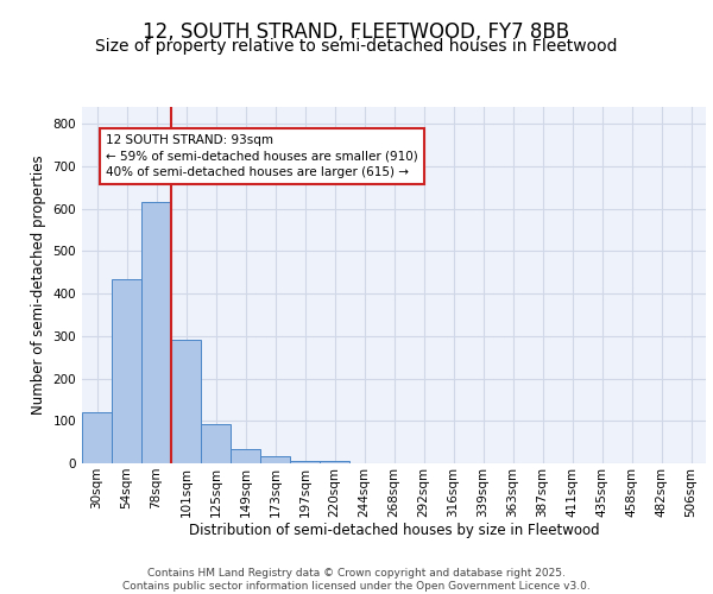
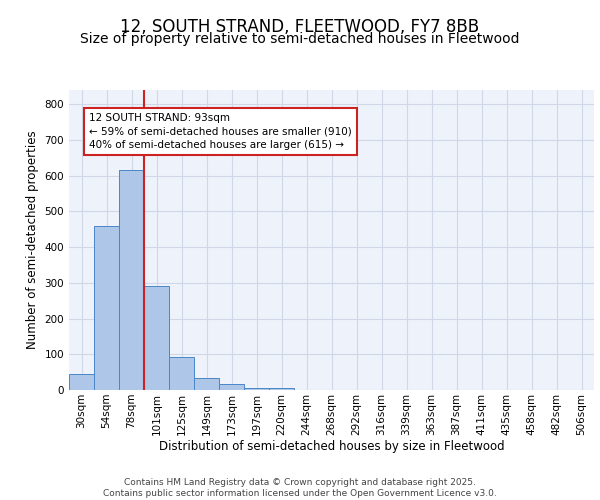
30sqm: 120 -> 46
54sqm: 435 -> 460
